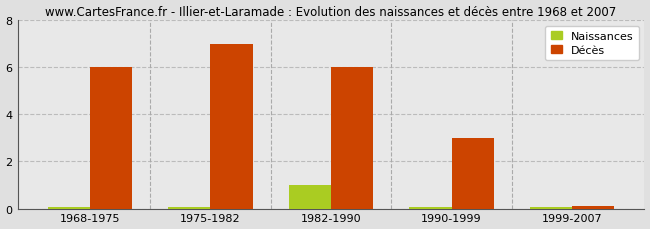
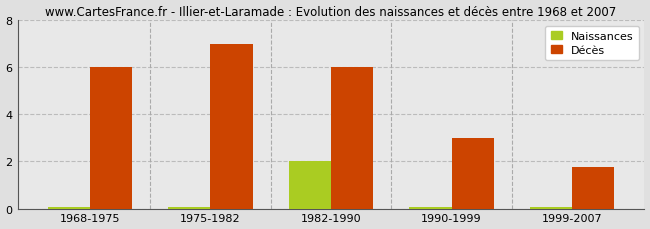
Naissances/1982-1990: 1.00 -> 2.00
Décès/1999-2007: 0.12 -> 1.75
